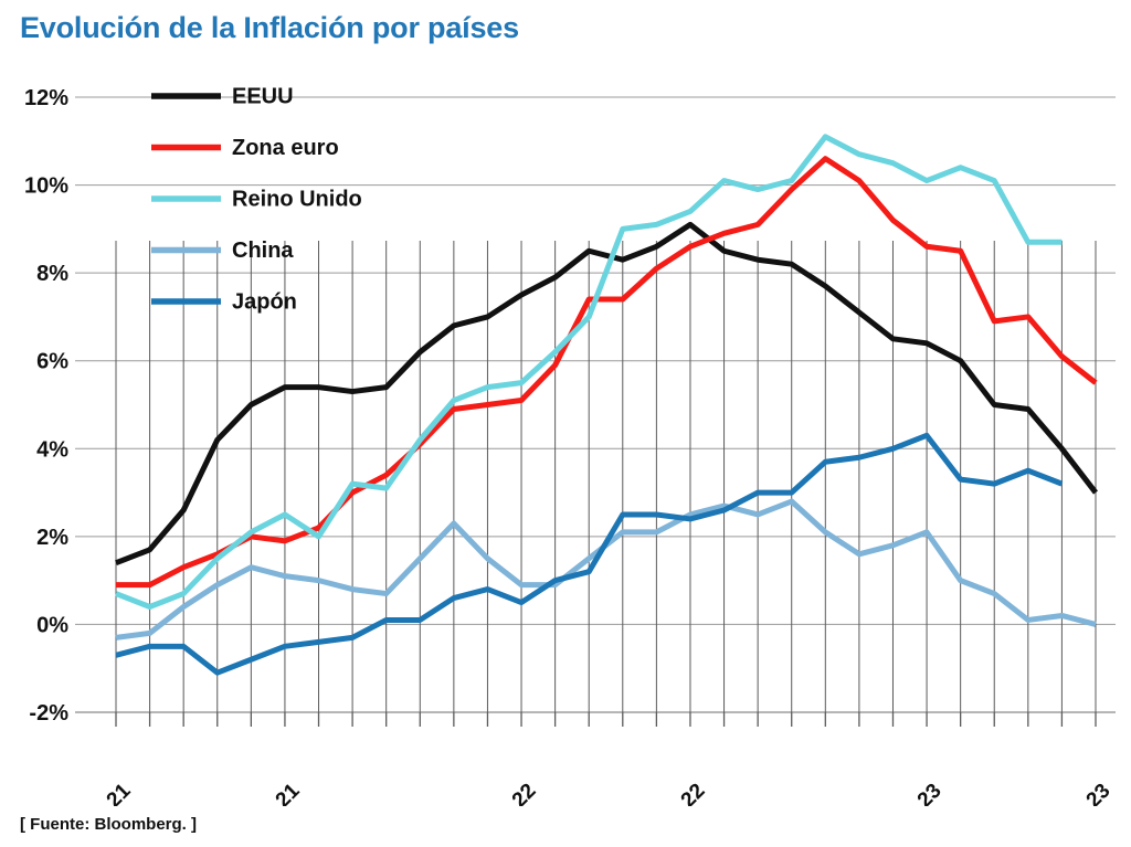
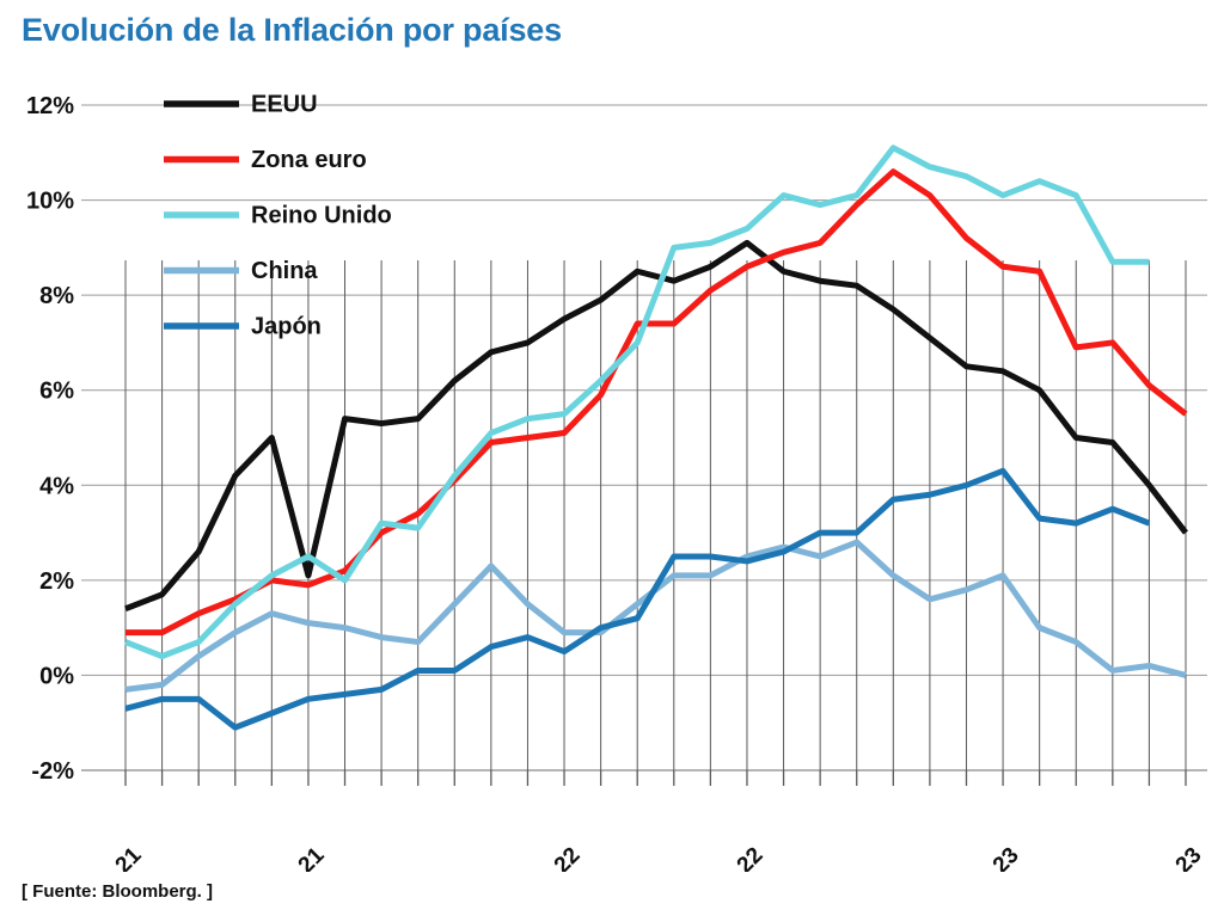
EEUU/Jun. 21: 5.4% -> 2.1%
